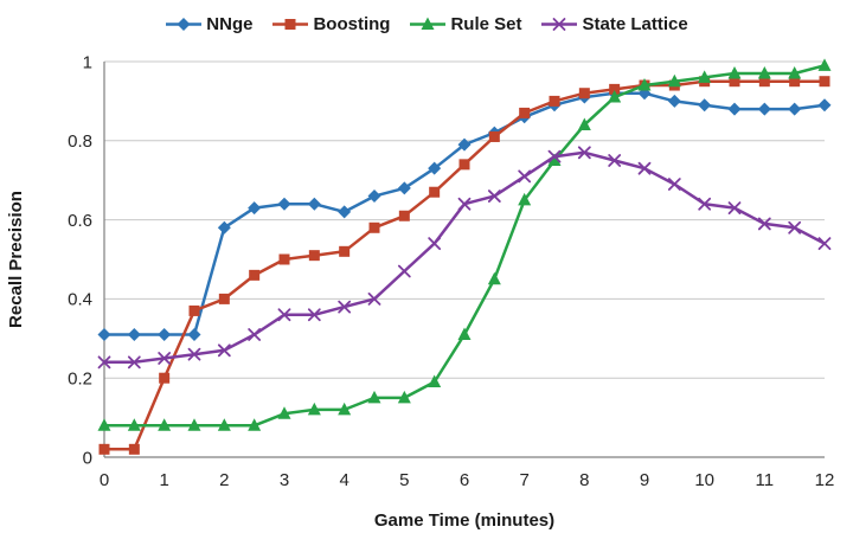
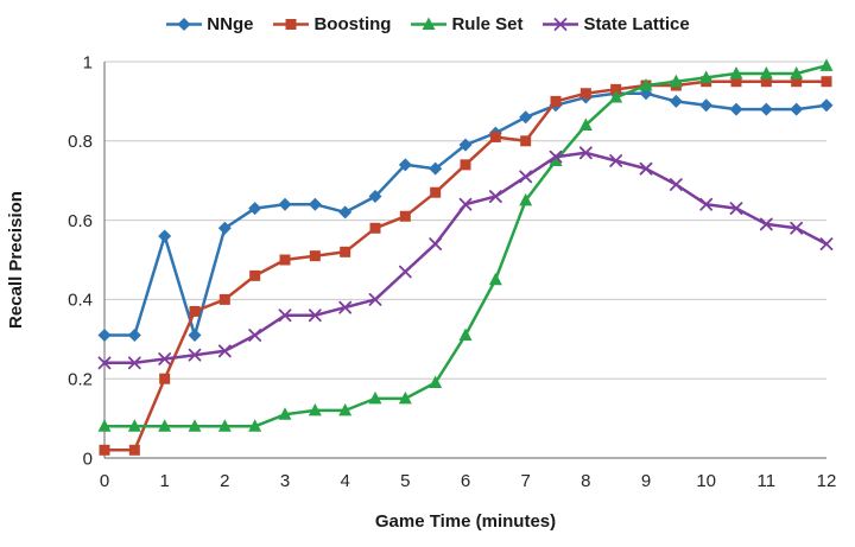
NNge/1: 0.31 -> 0.56
NNge/5: 0.68 -> 0.74
Boosting/7: 0.87 -> 0.80
